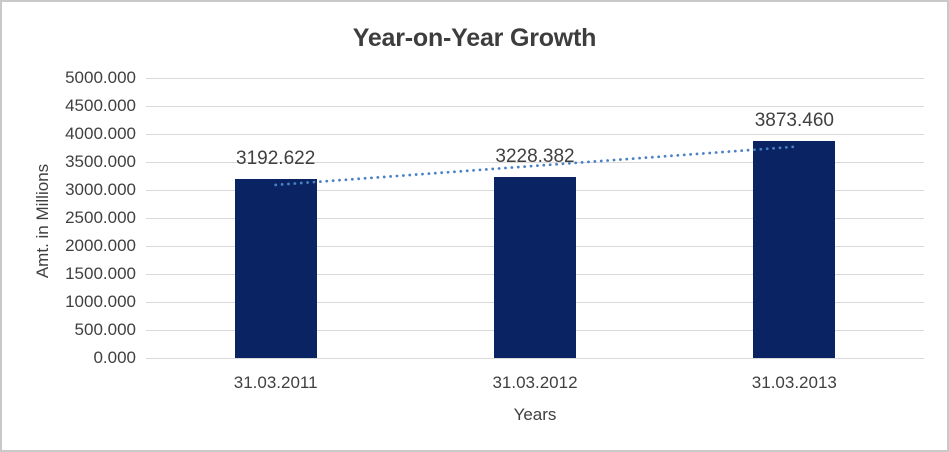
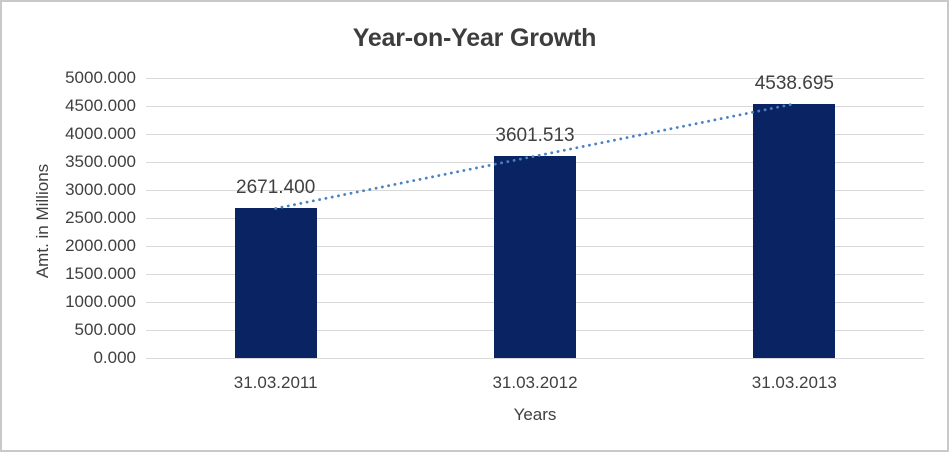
31.03.2011: 3192.622 -> 2671.400
31.03.2012: 3228.382 -> 3601.513
31.03.2013: 3873.460 -> 4538.695
